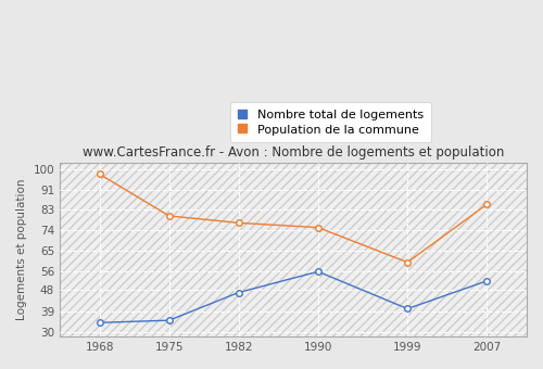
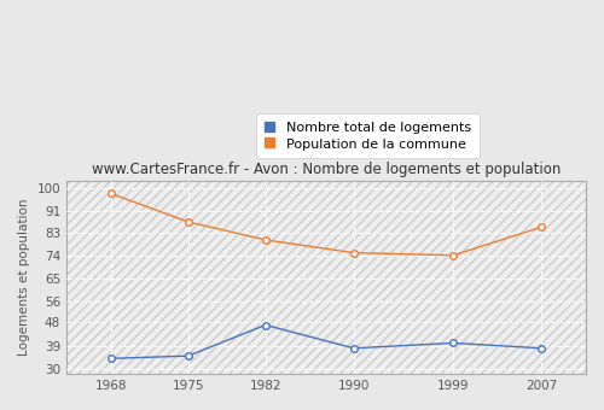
Population de la commune/1975: 80 -> 87
Population de la commune/1982: 77 -> 80
Nombre total de logements/1990: 56 -> 38
Population de la commune/1999: 60 -> 74
Nombre total de logements/2007: 52 -> 38
